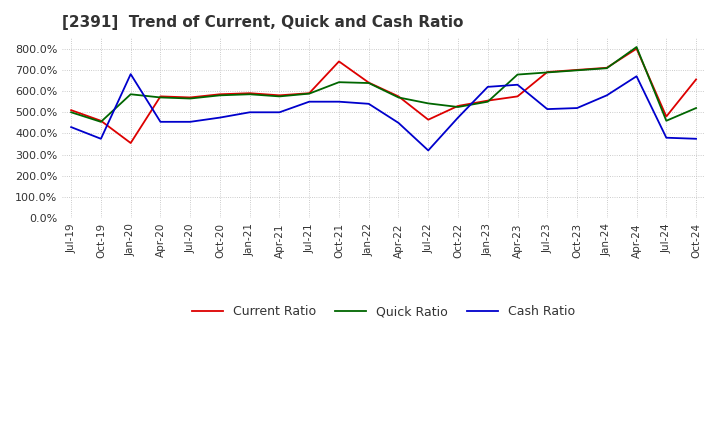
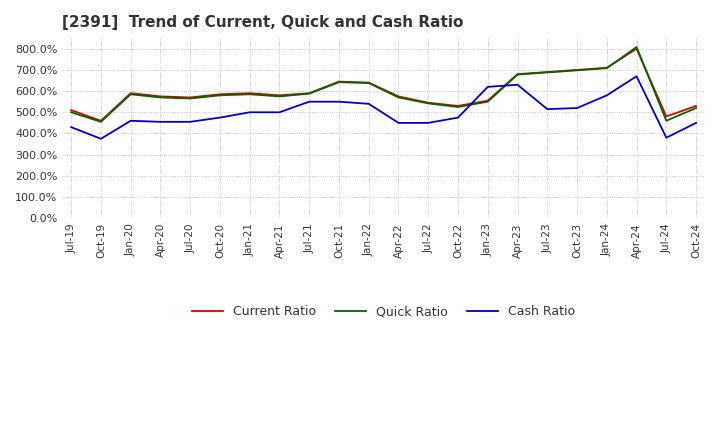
Current Ratio/Jan-20: 355% -> 590%
Cash Ratio/Jan-20: 680% -> 460%
Current Ratio/Oct-21: 740% -> 645%
Current Ratio/Jul-22: 465% -> 545%
Cash Ratio/Jul-22: 320% -> 450%
Current Ratio/Apr-23: 575% -> 680%
Current Ratio/Oct-24: 655% -> 530%
Cash Ratio/Oct-24: 375% -> 450%
